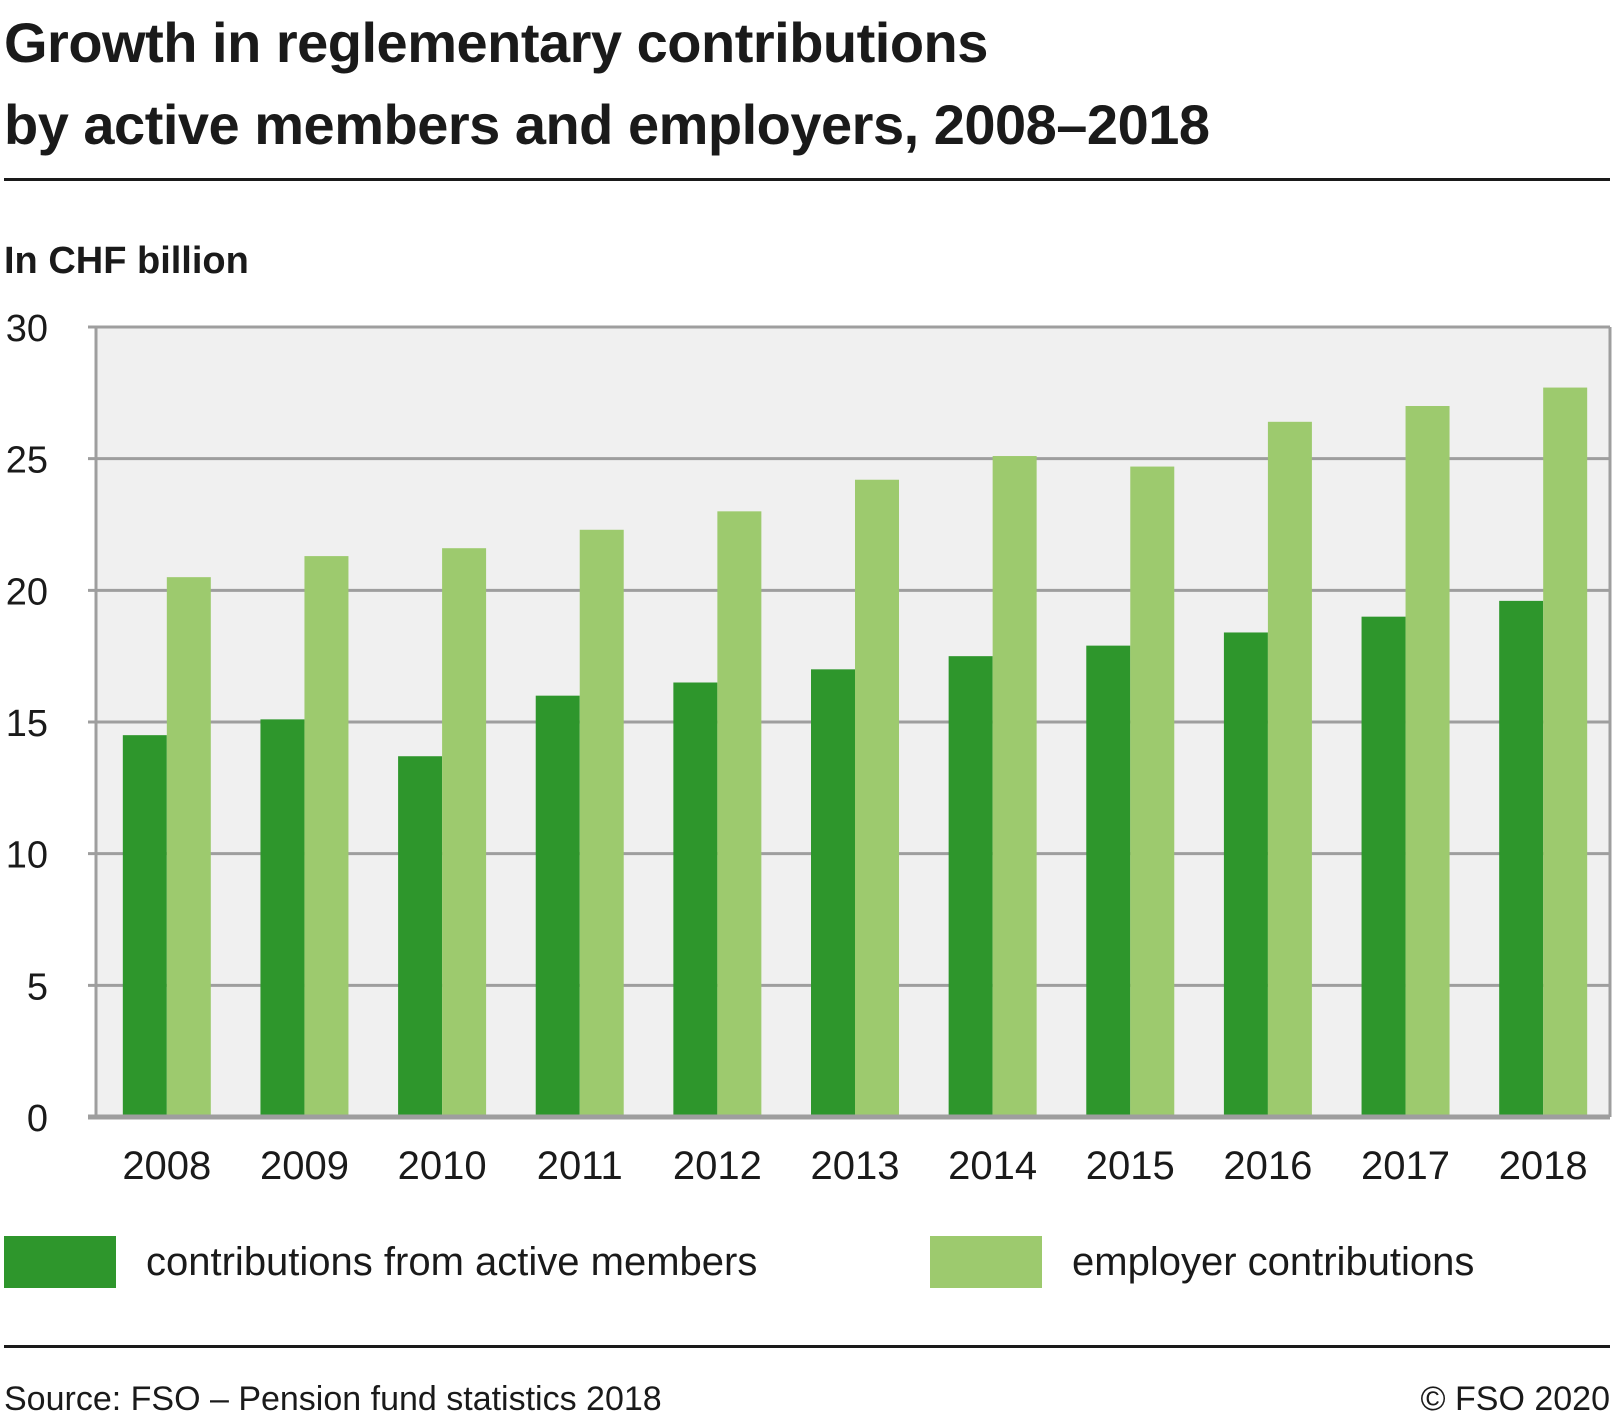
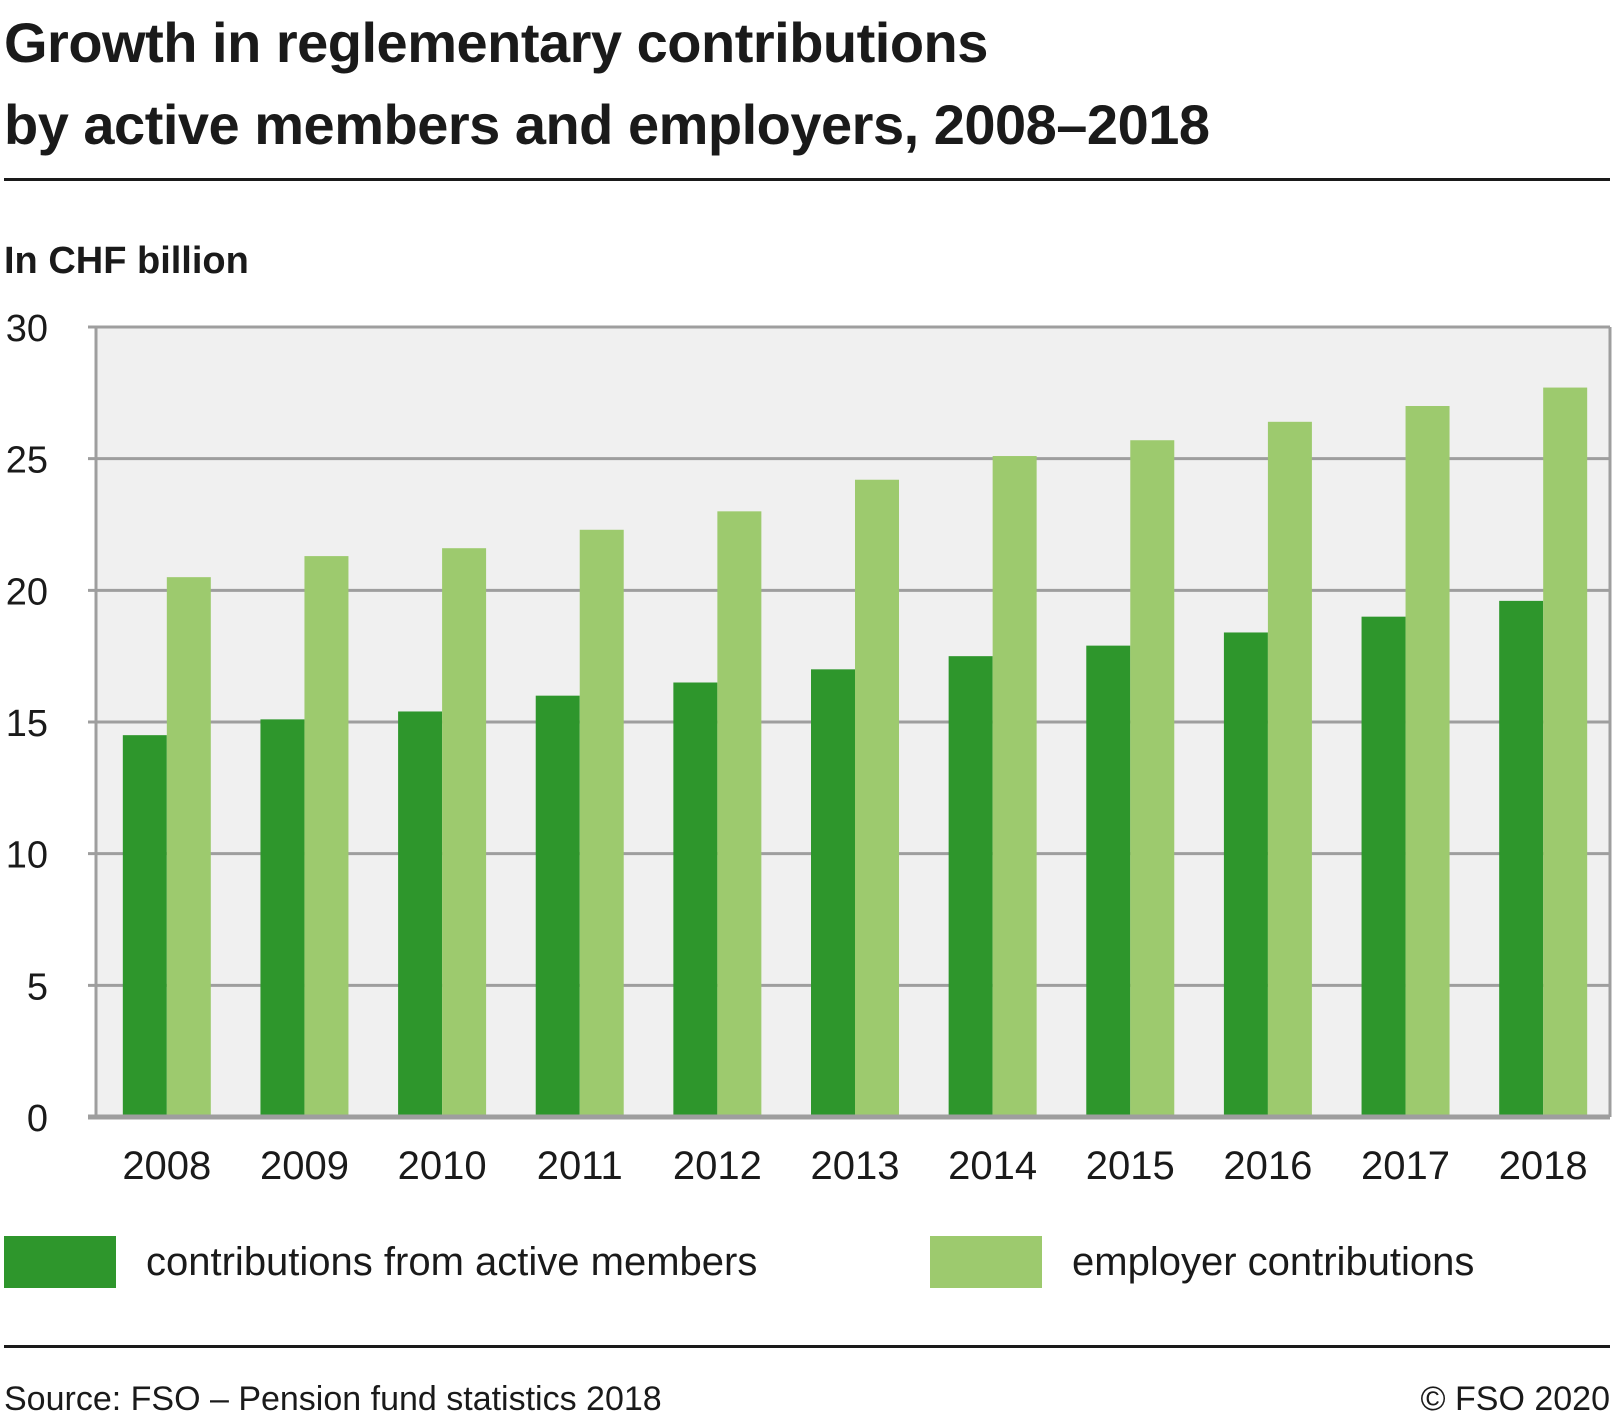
contributions from active members/2010: 13.7 -> 15.4
employer contributions/2015: 24.7 -> 25.7
